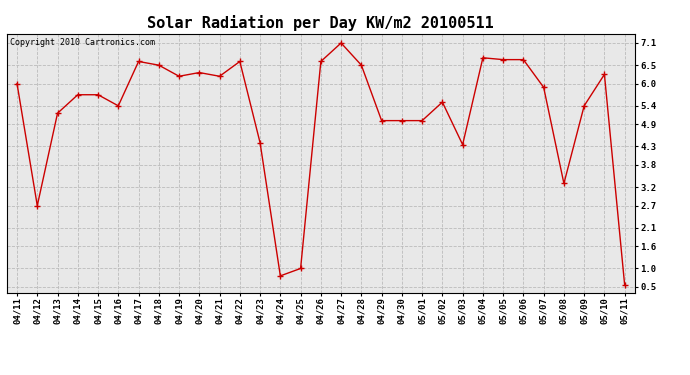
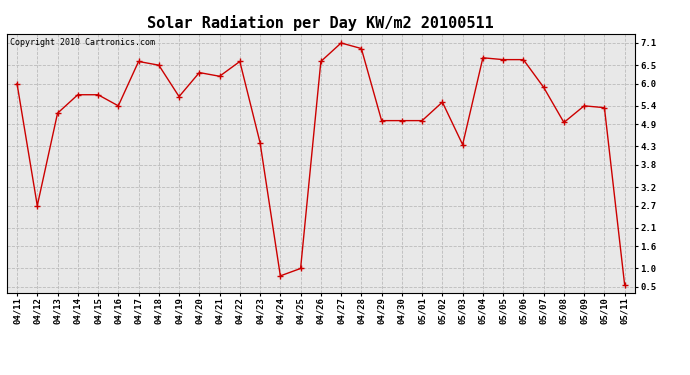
04/19: 6.20 -> 5.65
04/28: 6.50 -> 6.95
05/08: 3.30 -> 4.95
05/10: 6.25 -> 5.35
